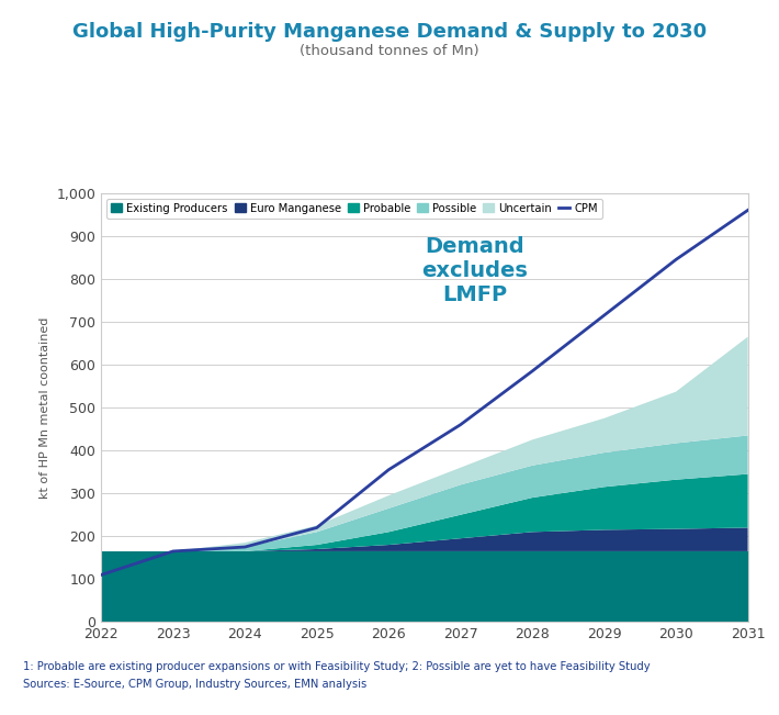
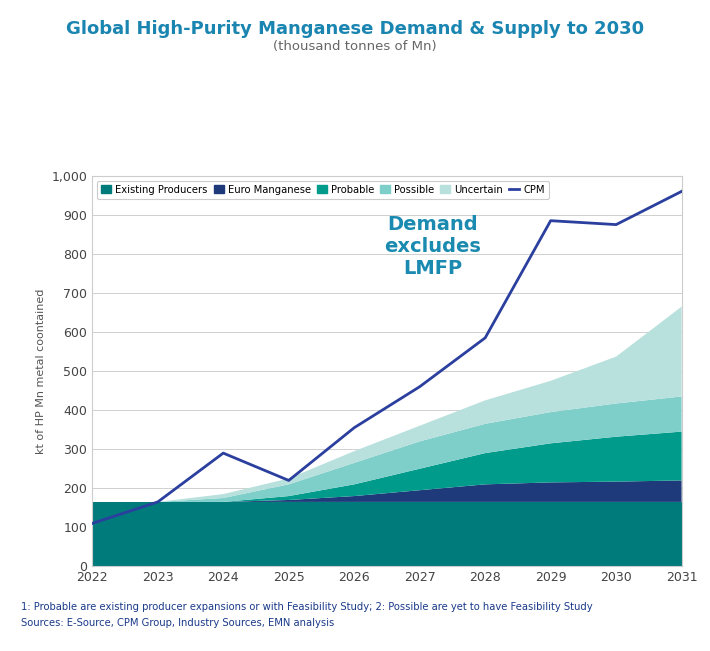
CPM/2024: 175 -> 290
CPM/2029: 715 -> 885
CPM/2030: 845 -> 875
